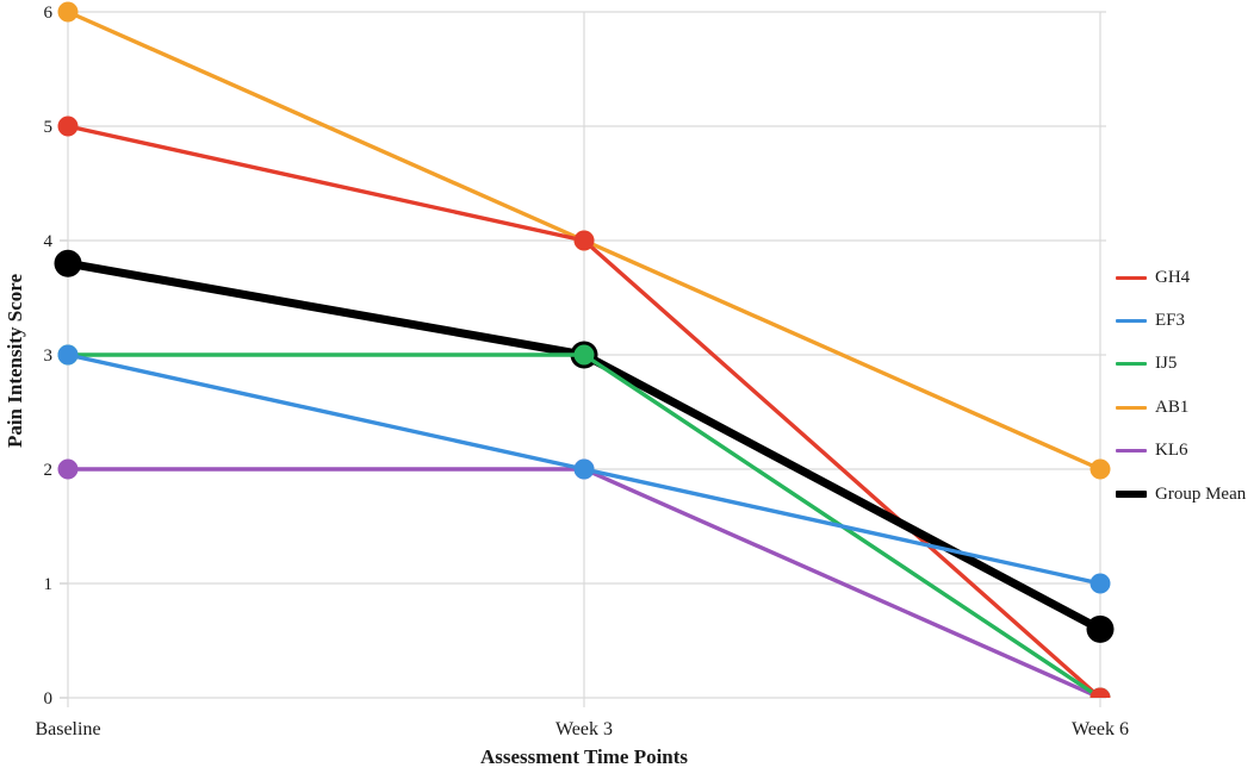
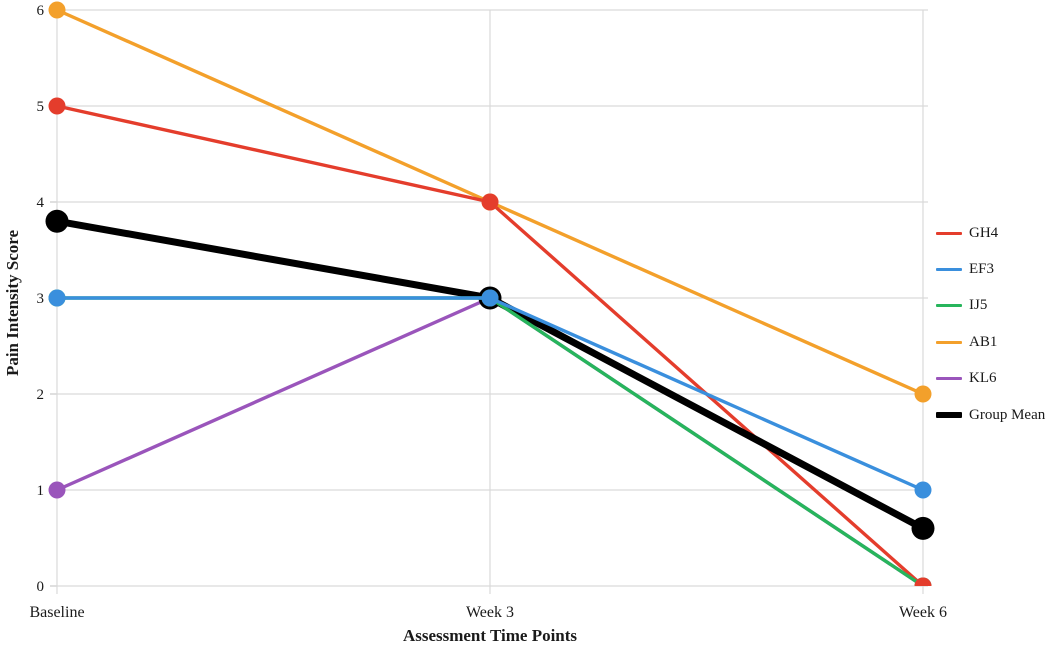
KL6/Baseline: 2 -> 1
EF3/Week 3: 2 -> 3
KL6/Week 3: 2 -> 3
